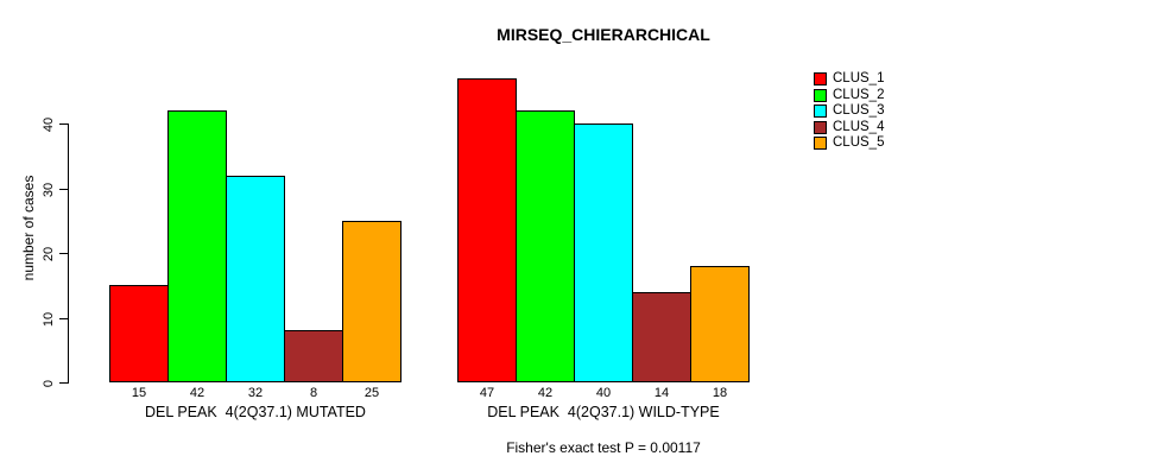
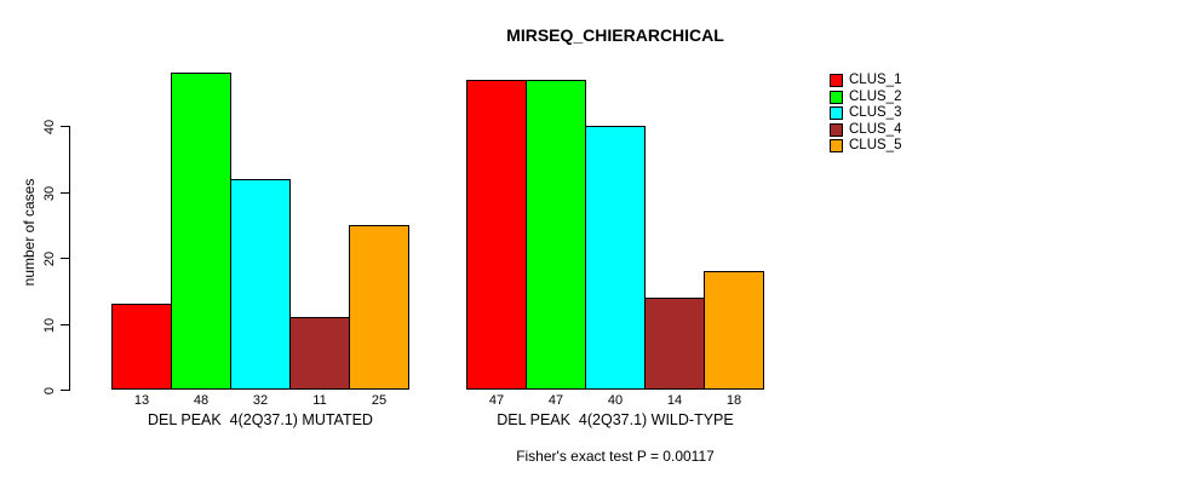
CLUS_1/DEL PEAK 4(2Q37.1) MUTATED: 15 -> 13
CLUS_2/DEL PEAK 4(2Q37.1) MUTATED: 42 -> 48
CLUS_4/DEL PEAK 4(2Q37.1) MUTATED: 8 -> 11
CLUS_2/DEL PEAK 4(2Q37.1) WILD-TYPE: 42 -> 47
